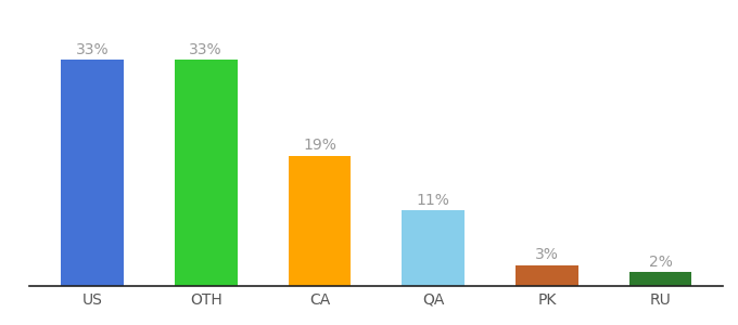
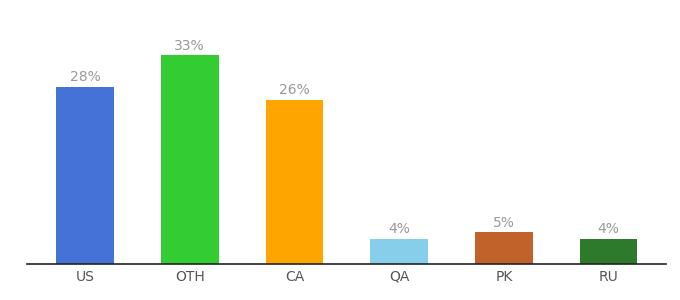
US: 33% -> 28%
CA: 19% -> 26%
QA: 11% -> 4%
PK: 3% -> 5%
RU: 2% -> 4%
